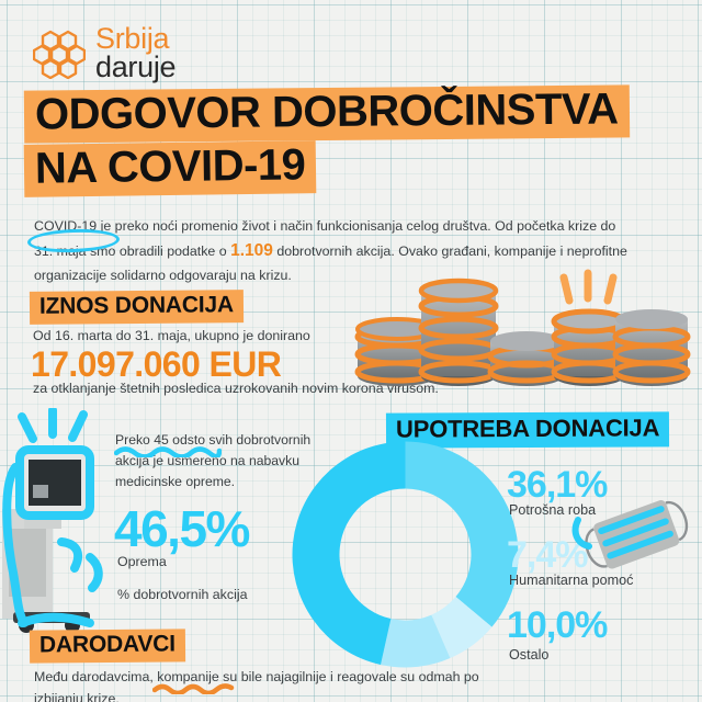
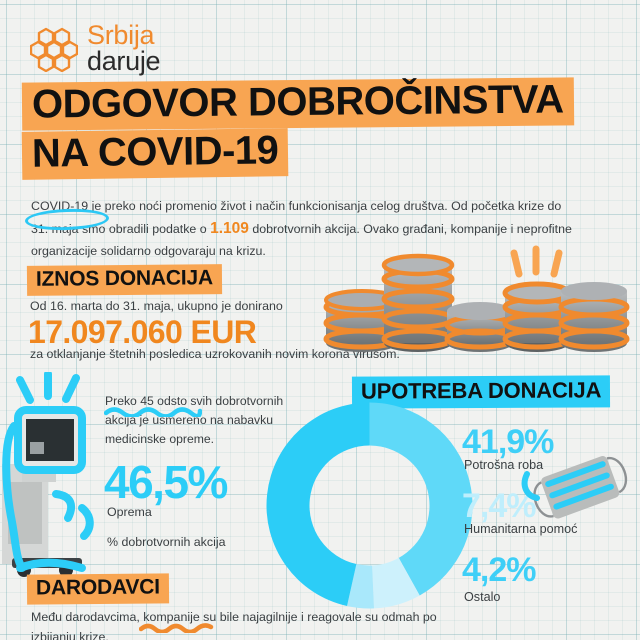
Potrošna roba: 36,1% -> 41,9%
Ostalo: 10,0% -> 4,2%
